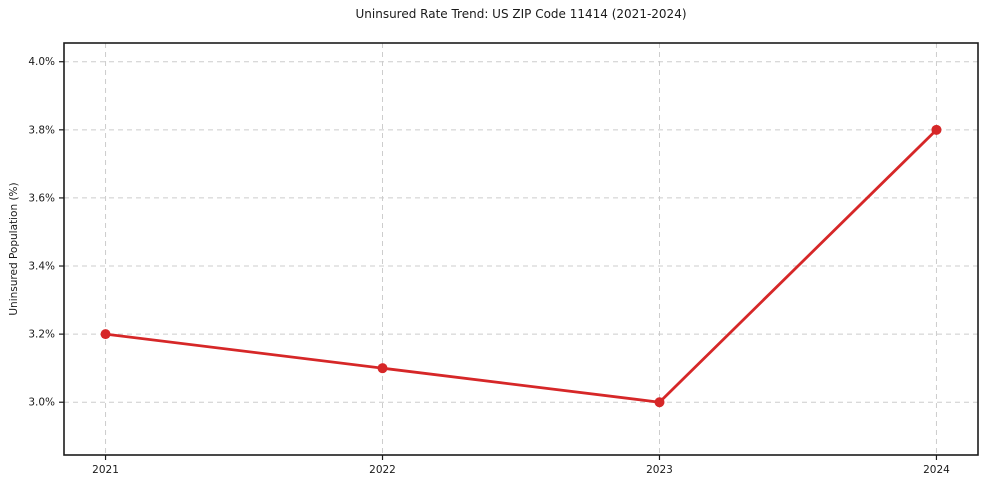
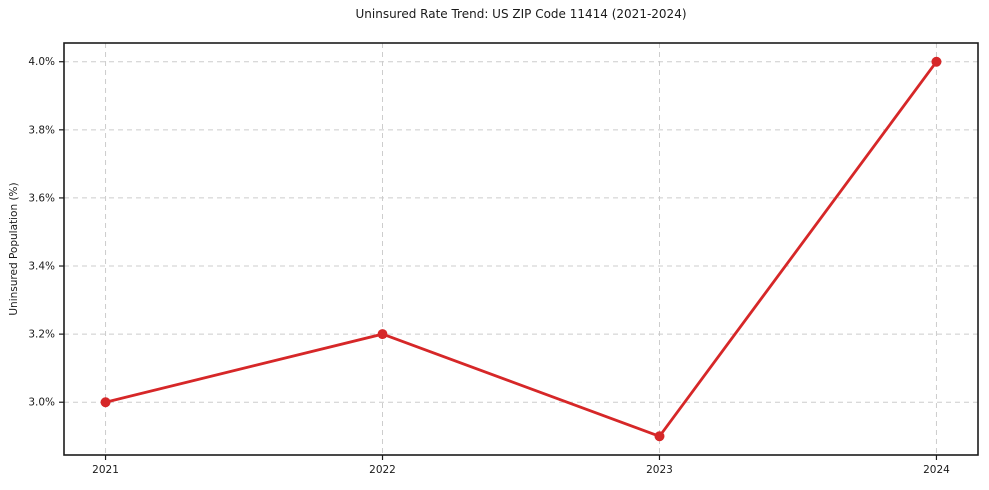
2021: 3.2% -> 3.0%
2022: 3.1% -> 3.2%
2023: 3.0% -> 2.9%
2024: 3.8% -> 4.0%
